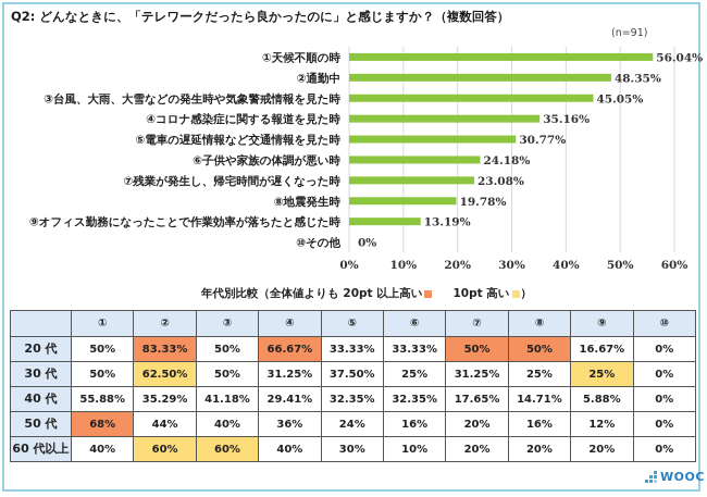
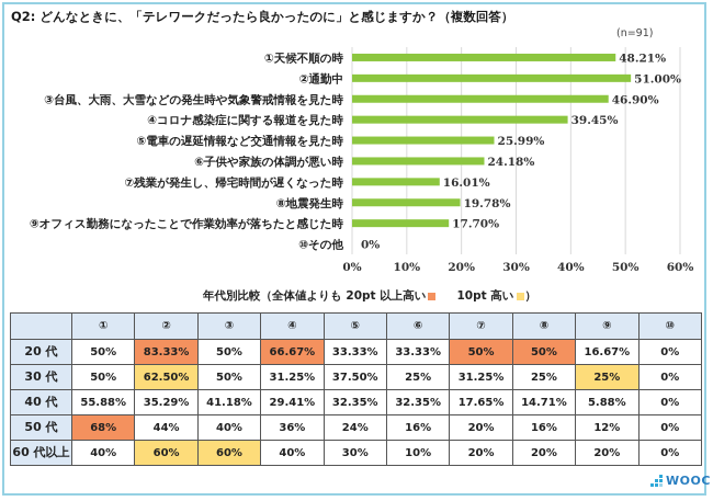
①天候不順の時: 56.04% -> 48.21%
②通勤中: 48.35% -> 51.00%
③台風、大雨、大雪などの発生時や気象警戒情報を見た時: 45.05% -> 46.90%
④コロナ感染症に関する報道を見た時: 35.16% -> 39.45%
⑤電車の遅延情報など交通情報を見た時: 30.77% -> 25.99%
⑦残業が発生し、帰宅時間が遅くなった時: 23.08% -> 16.01%
⑨オフィス勤務になったことで作業効率が落ちたと感じた時: 13.19% -> 17.70%
